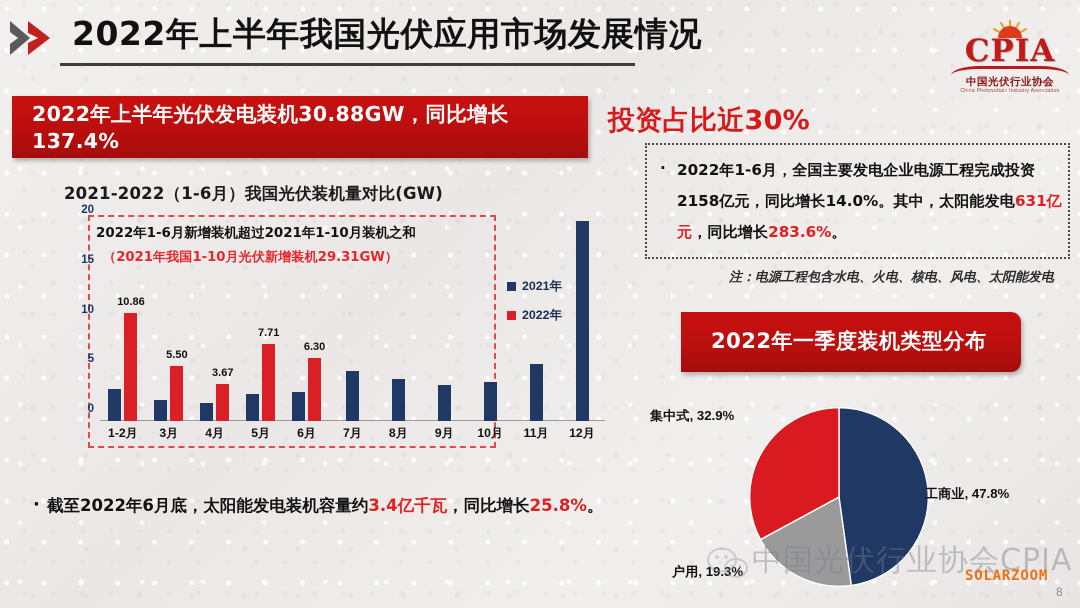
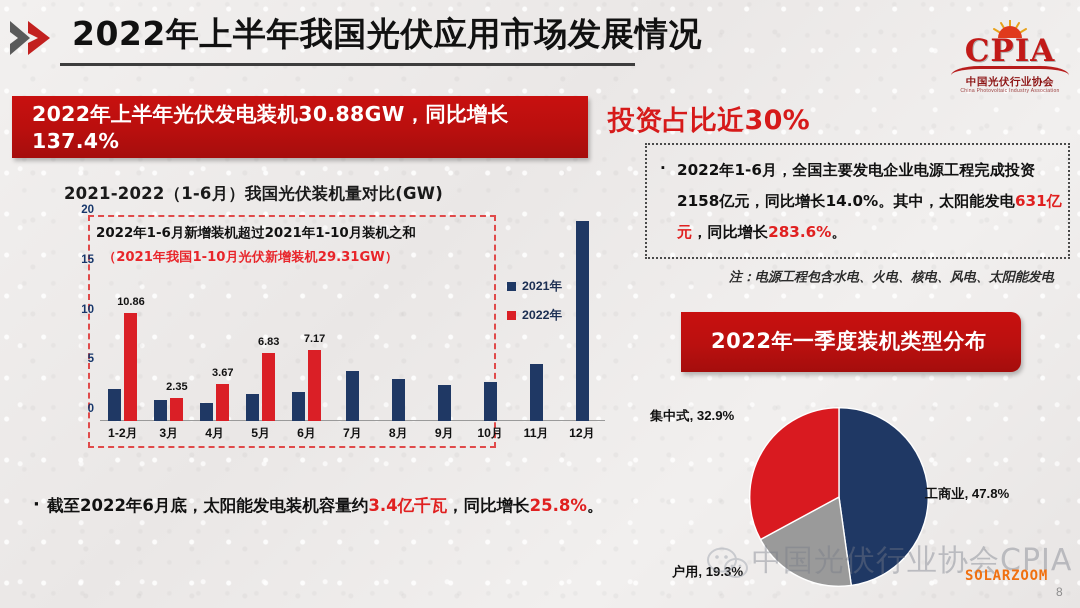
2021-2022（1-6月）我国光伏装机量对比(GW)/2022年/3月: 5.50 -> 2.35
2021-2022（1-6月）我国光伏装机量对比(GW)/2022年/5月: 7.71 -> 6.83
2021-2022（1-6月）我国光伏装机量对比(GW)/2022年/6月: 6.30 -> 7.17
